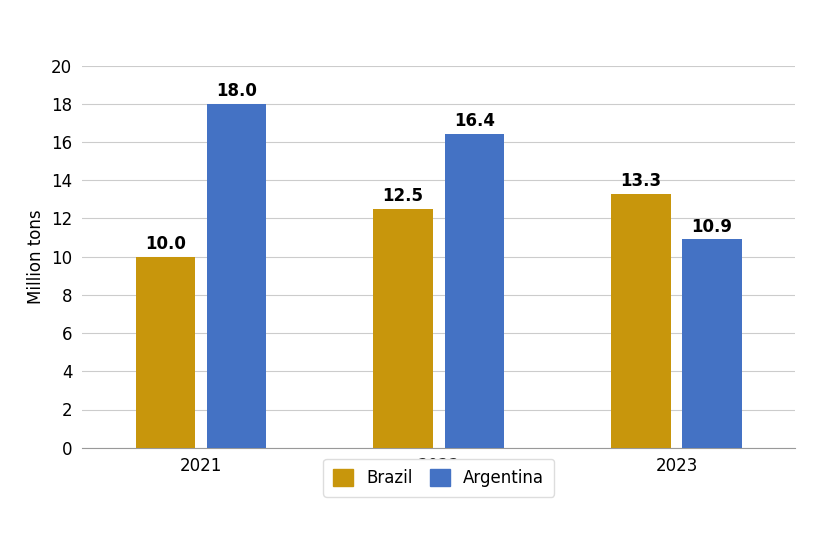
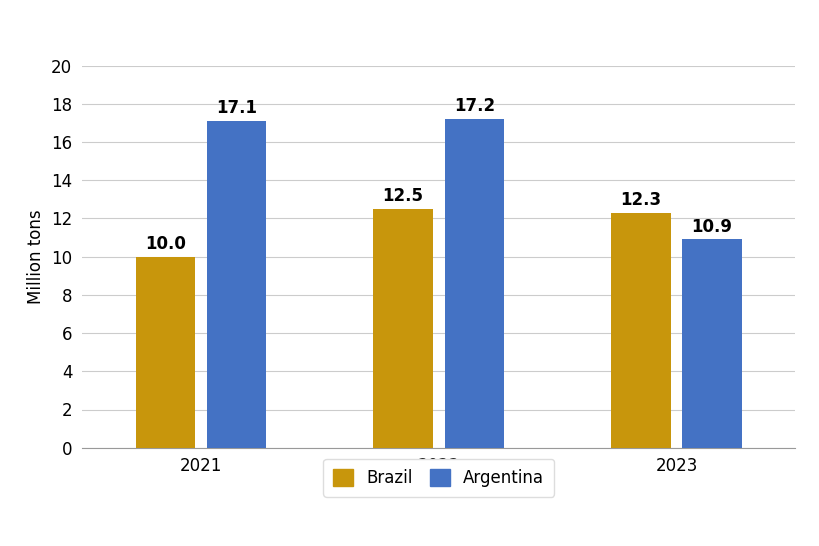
Argentina/2021: 18.0 -> 17.1
Argentina/2022: 16.4 -> 17.2
Brazil/2023: 13.3 -> 12.3
